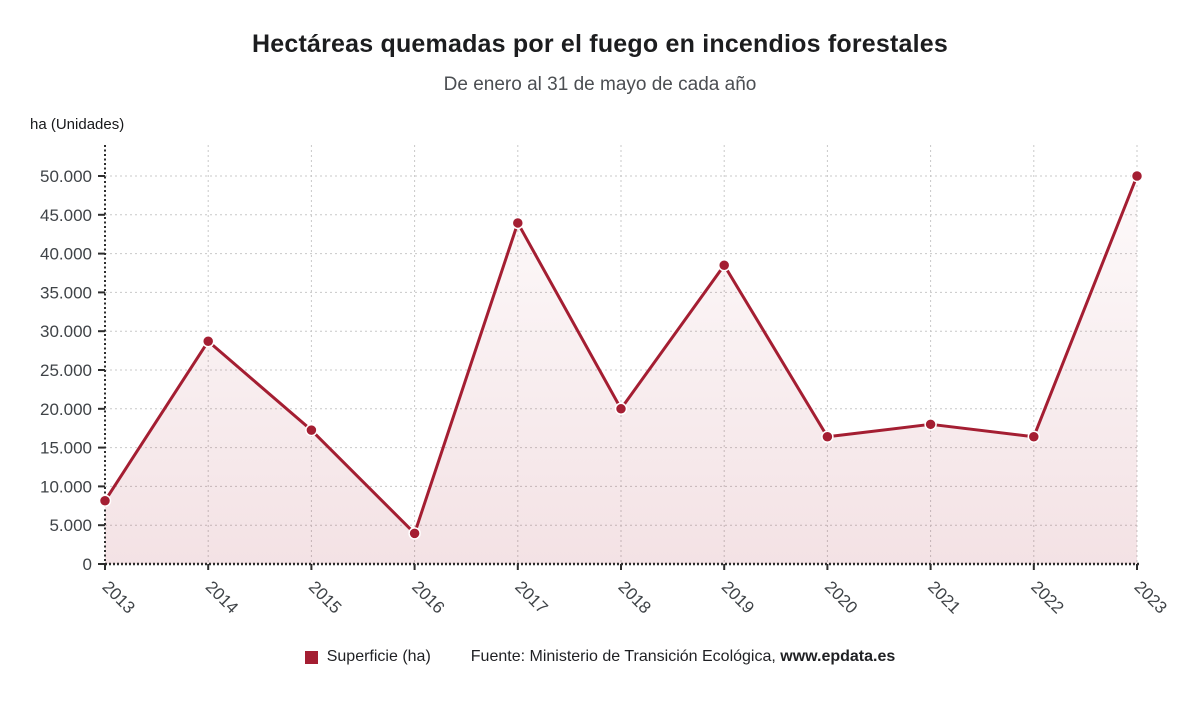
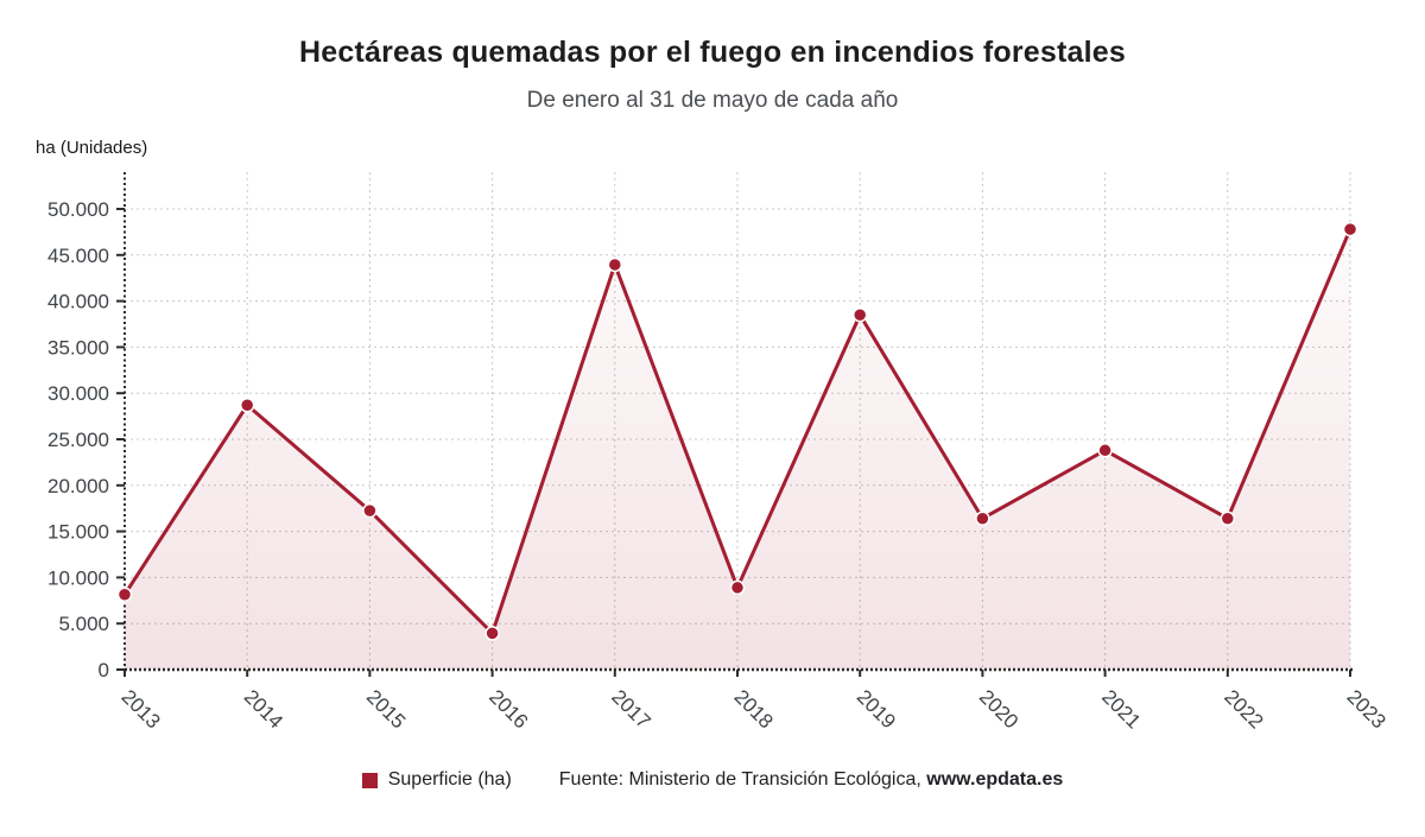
2018: 20000 -> 9000
2021: 18000 -> 24000
2023: 50000 -> 48000
